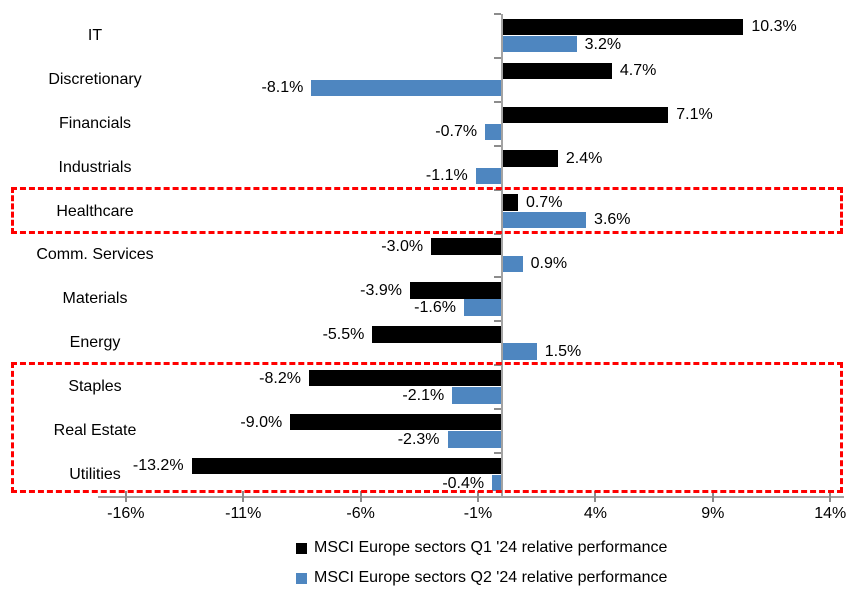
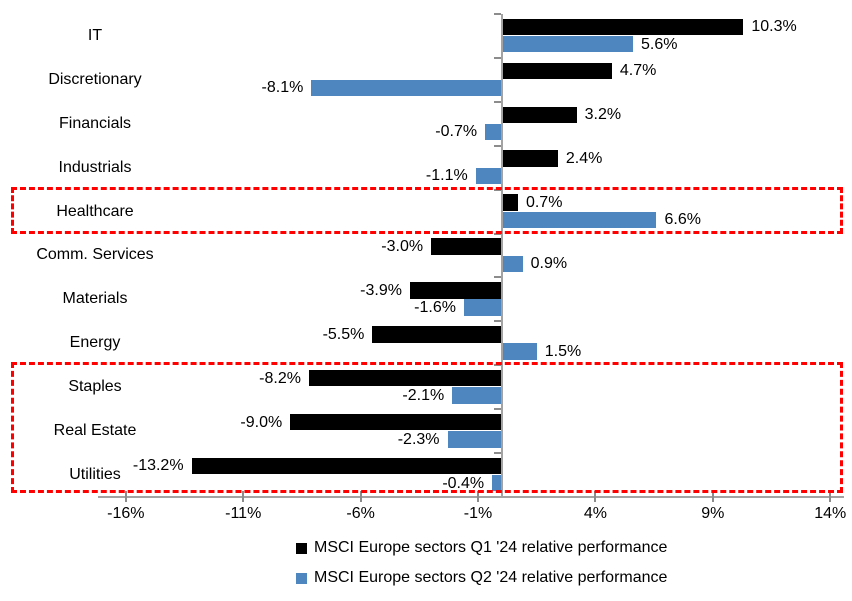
MSCI Europe sectors Q2 '24 relative performance/IT: 3.2% -> 5.6%
MSCI Europe sectors Q1 '24 relative performance/Financials: 7.1% -> 3.2%
MSCI Europe sectors Q2 '24 relative performance/Healthcare: 3.6% -> 6.6%
